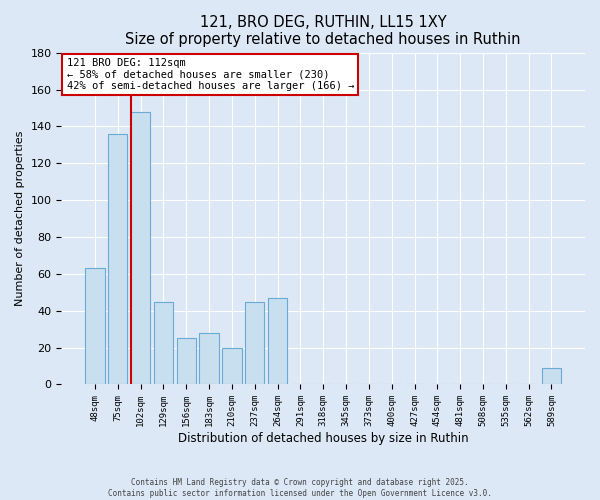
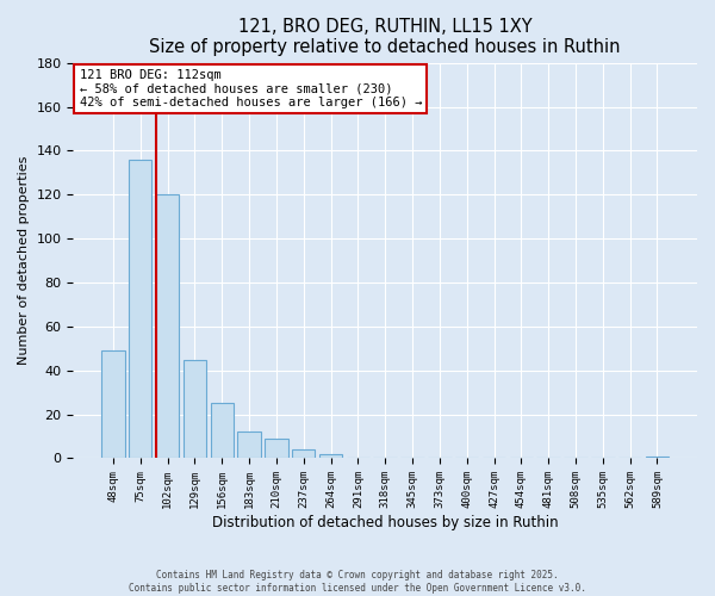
48sqm: 63 -> 49
102sqm: 148 -> 120
183sqm: 28 -> 12
210sqm: 20 -> 9
237sqm: 45 -> 4
264sqm: 47 -> 2
589sqm: 9 -> 1
